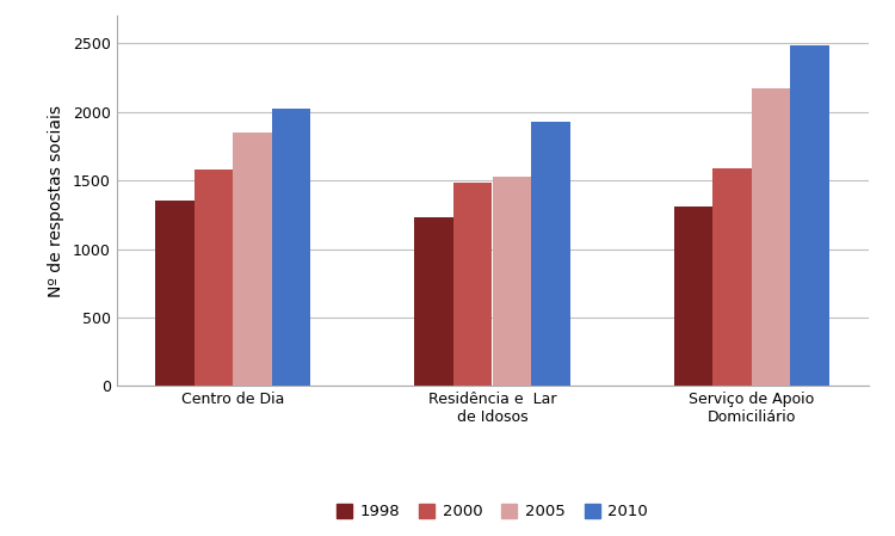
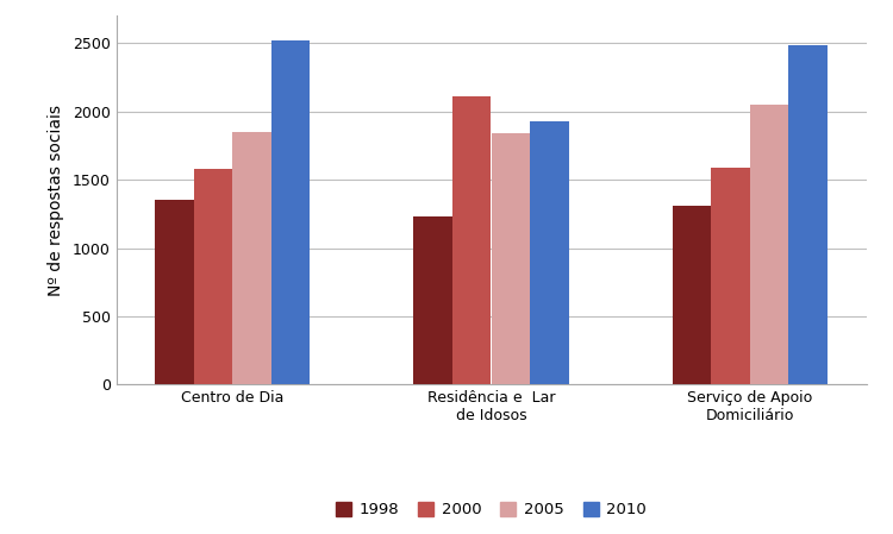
2010/Centro de Dia: 2020 -> 2520
2000/Residência e Lar de Idosos: 1480 -> 2110
2005/Residência e Lar de Idosos: 1530 -> 1840
2005/Serviço de Apoio Domiciliário: 2170 -> 2050
